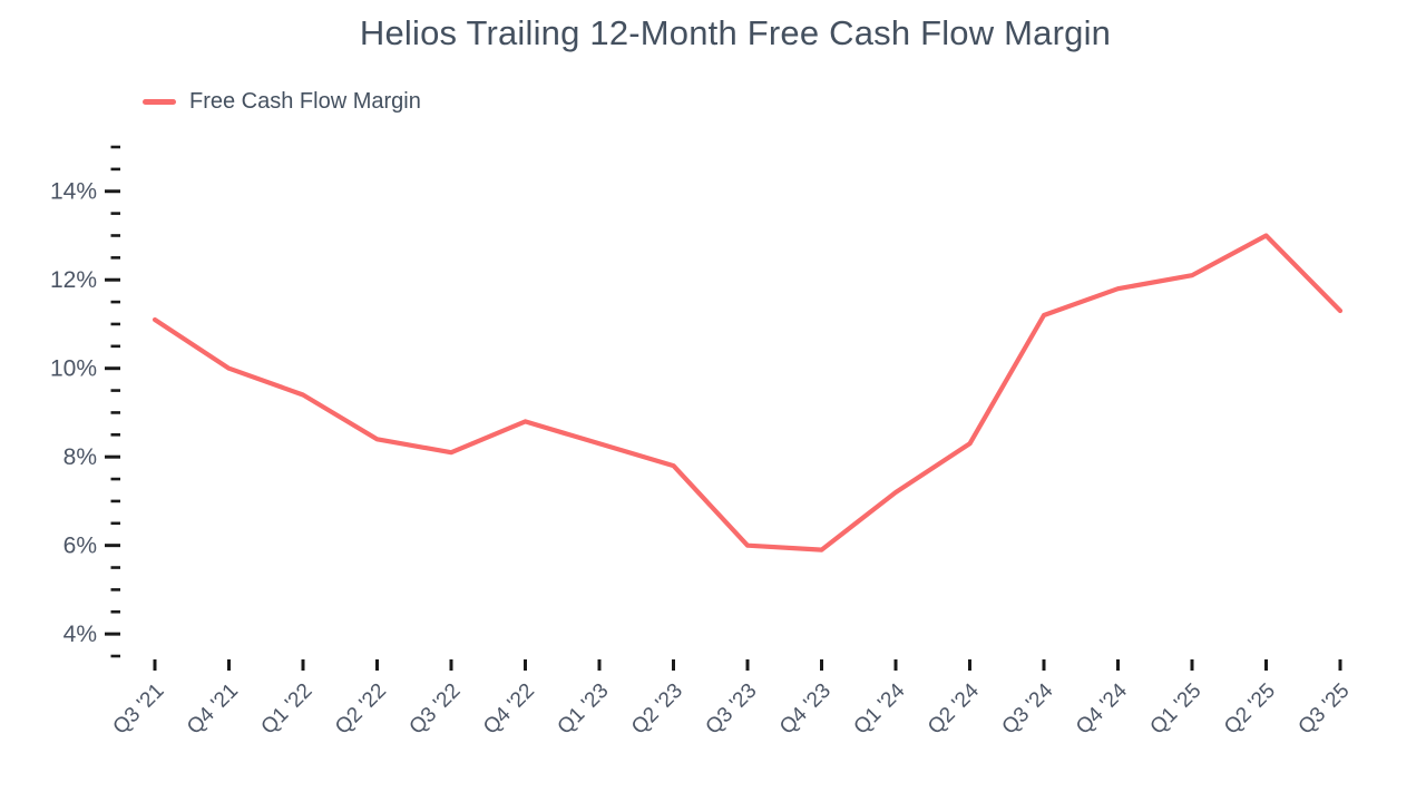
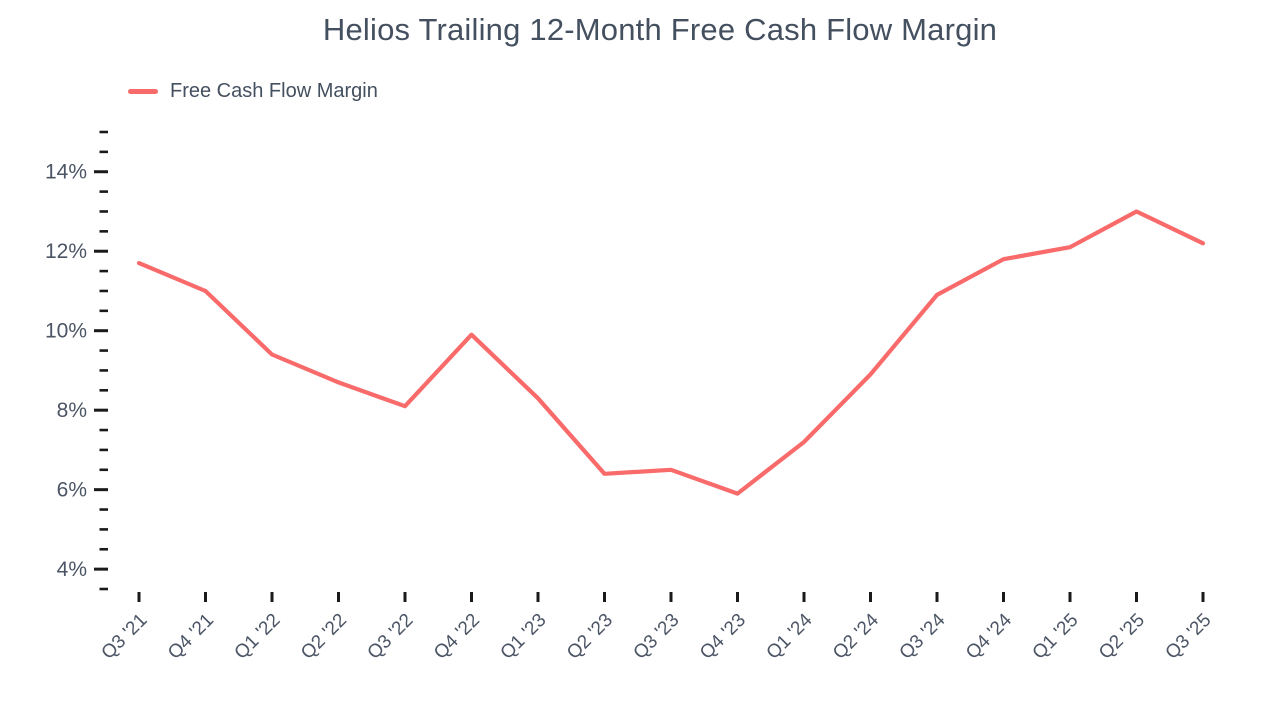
Q3 '21: 11.1% -> 11.7%
Q4 '21: 10.0% -> 11.0%
Q2 '22: 8.4% -> 8.7%
Q4 '22: 8.8% -> 9.9%
Q2 '23: 7.8% -> 6.4%
Q3 '23: 6.0% -> 6.5%
Q2 '24: 8.3% -> 8.9%
Q3 '24: 11.2% -> 10.9%
Q3 '25: 11.3% -> 12.2%
